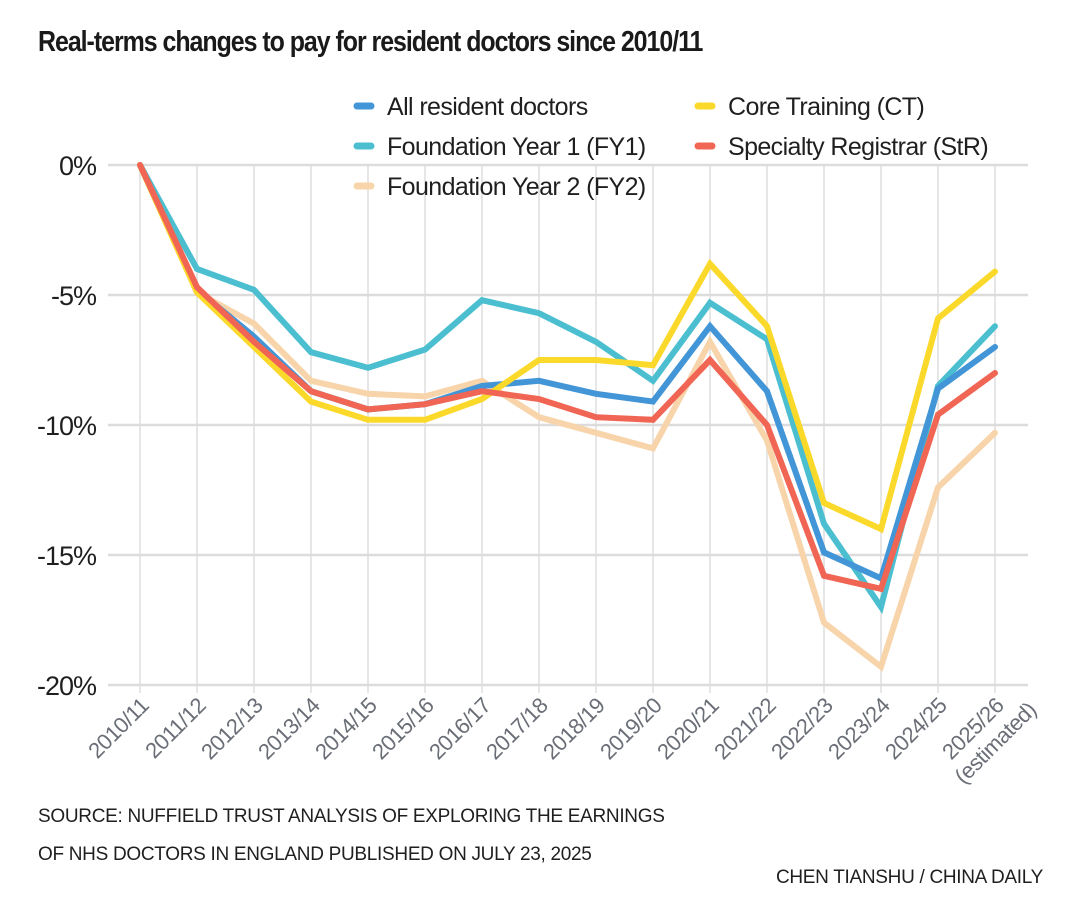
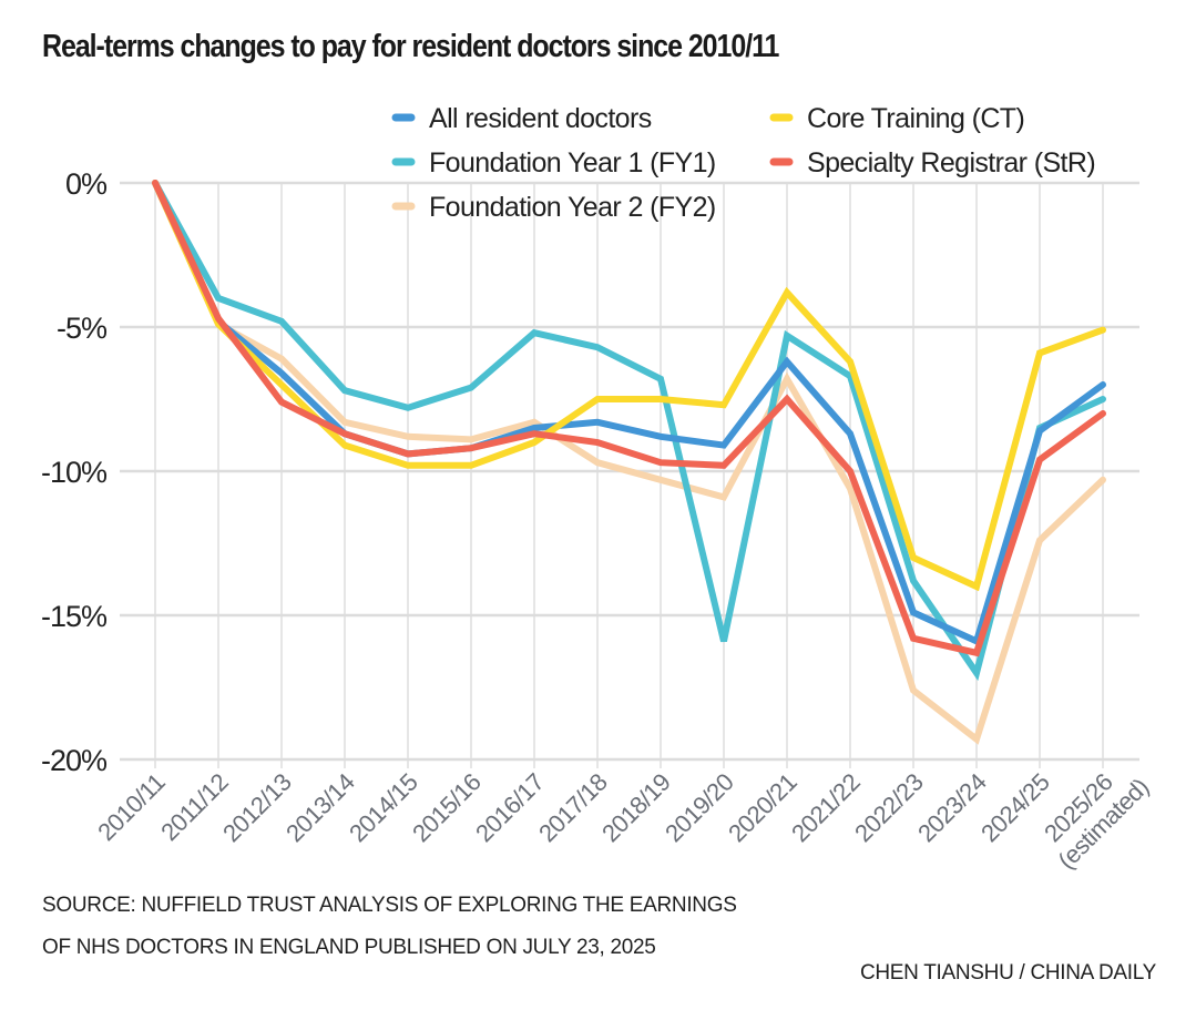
Specialty Registrar (StR)/2012/13: -6.8% -> -7.6%
Foundation Year 1 (FY1)/2019/20: -8.3% -> -15.9%
Foundation Year 1 (FY1)/2025/26: -6.2% -> -7.5%
Core Training (CT)/2025/26: -4.1% -> -5.1%
